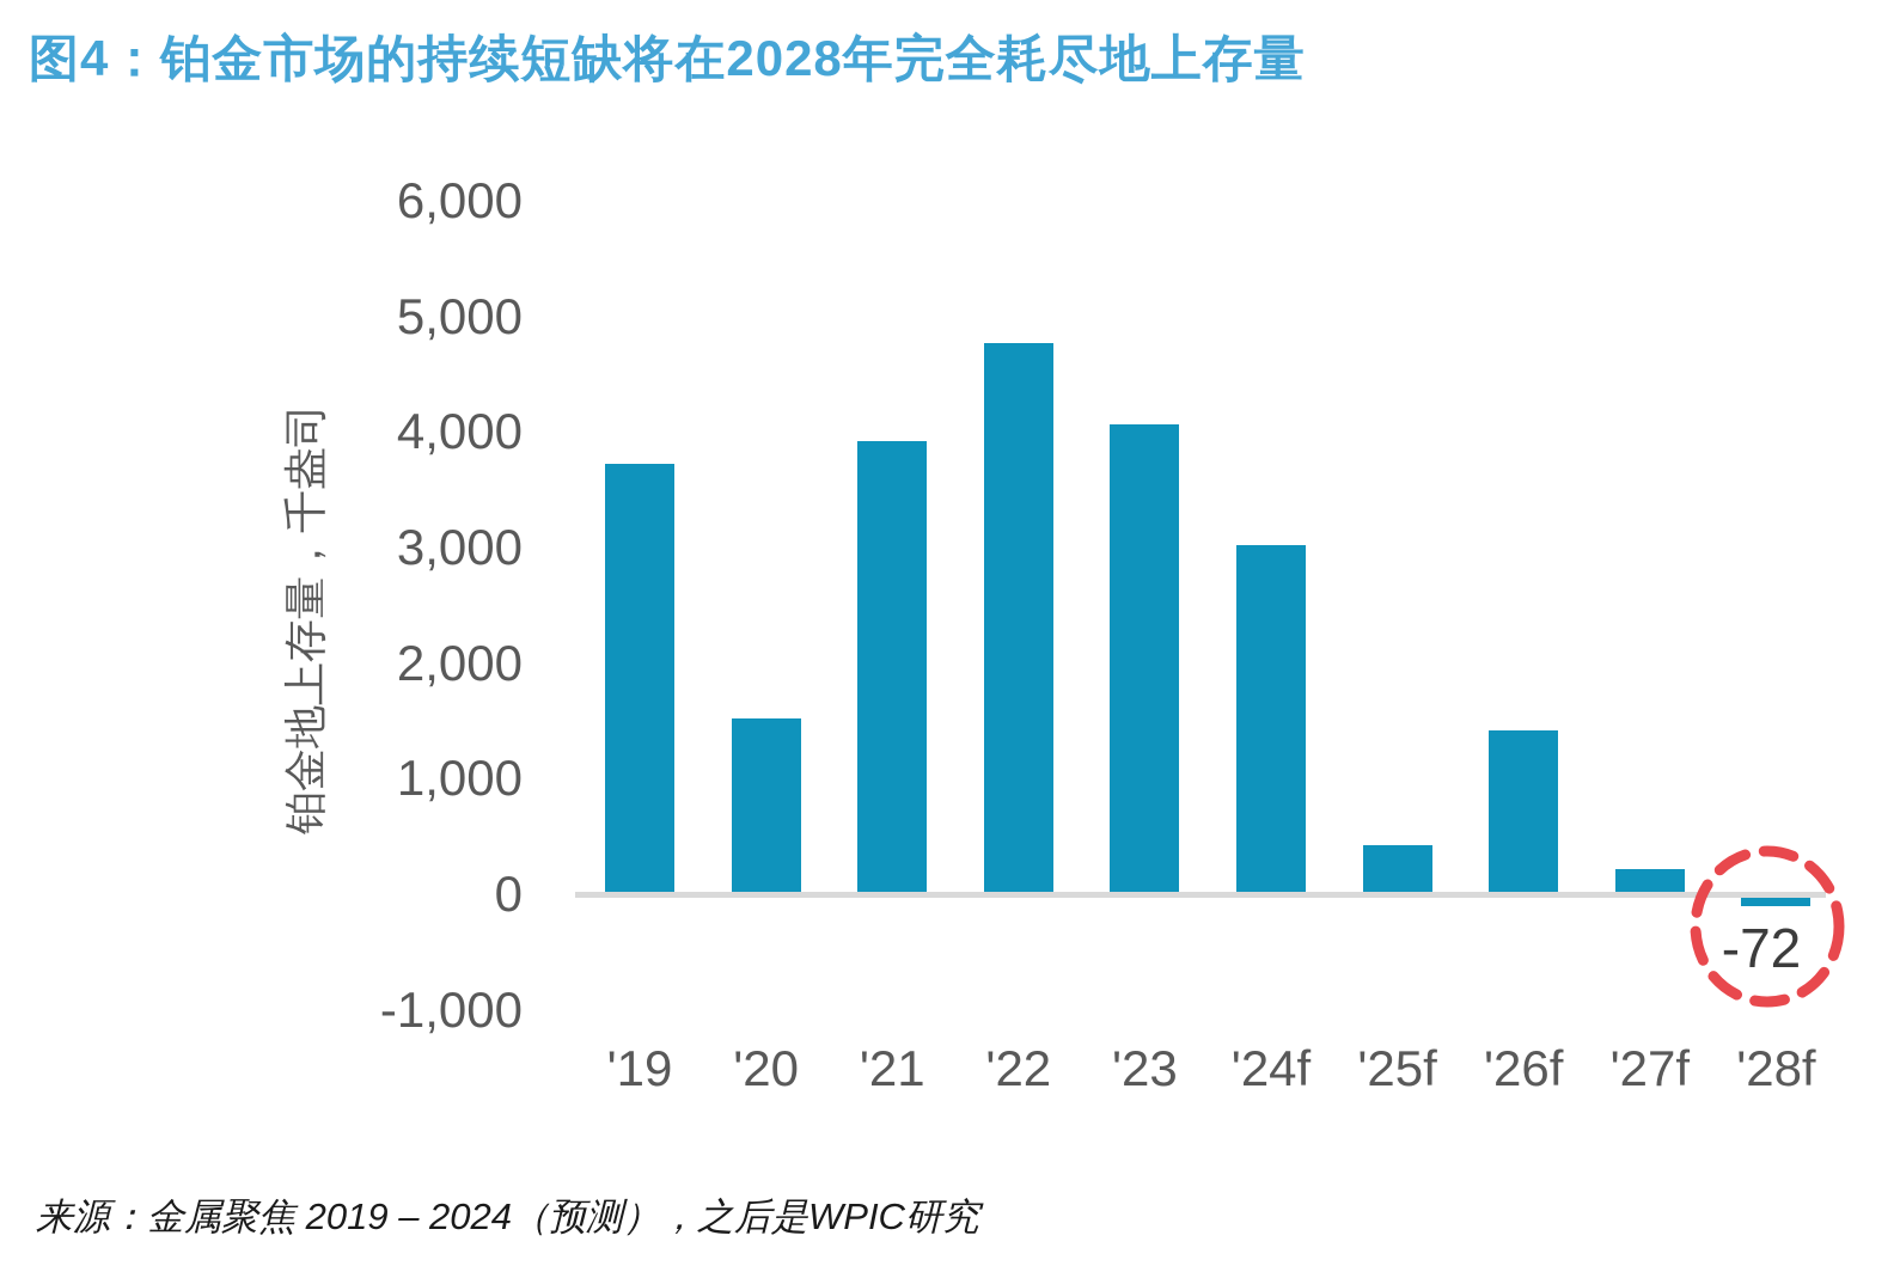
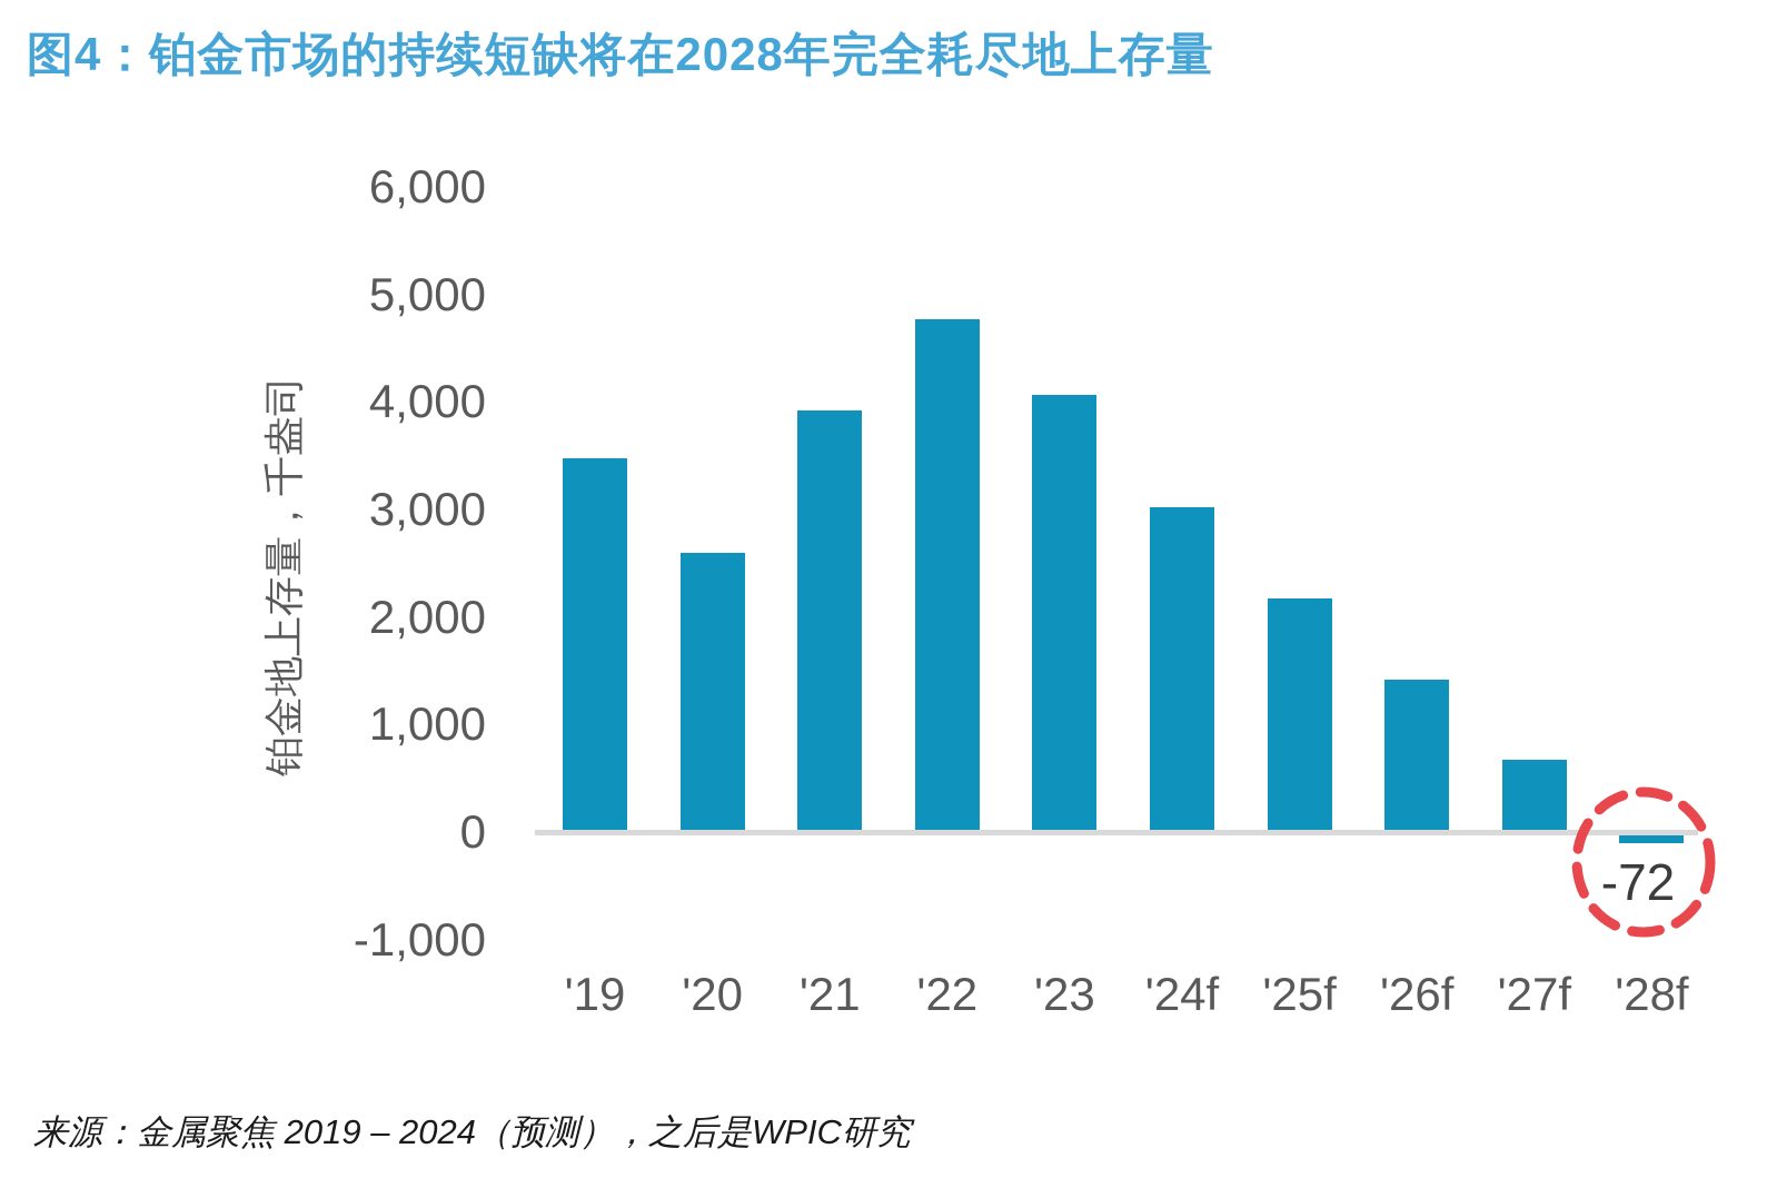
'19: 3700 -> 3400
'20: 1500 -> 2600
'25f: 400 -> 2200
'27f: 200 -> 600
